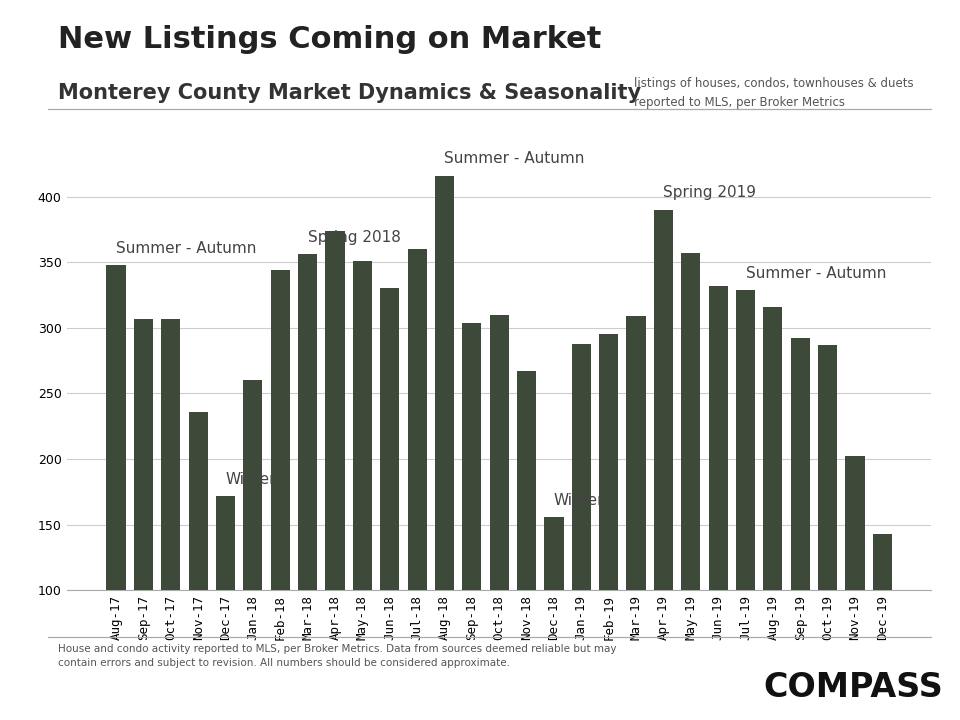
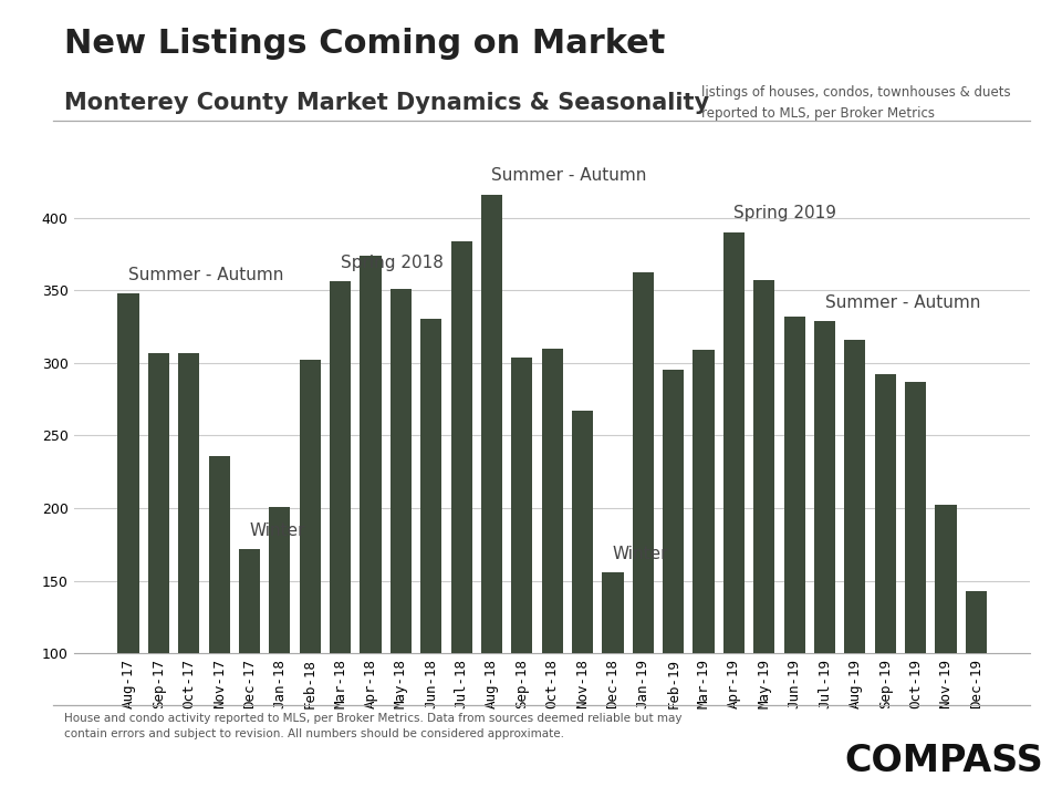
Jan-18: 260 -> 201
Feb-18: 344 -> 302
Jul-18: 360 -> 384
Jan-19: 288 -> 362
